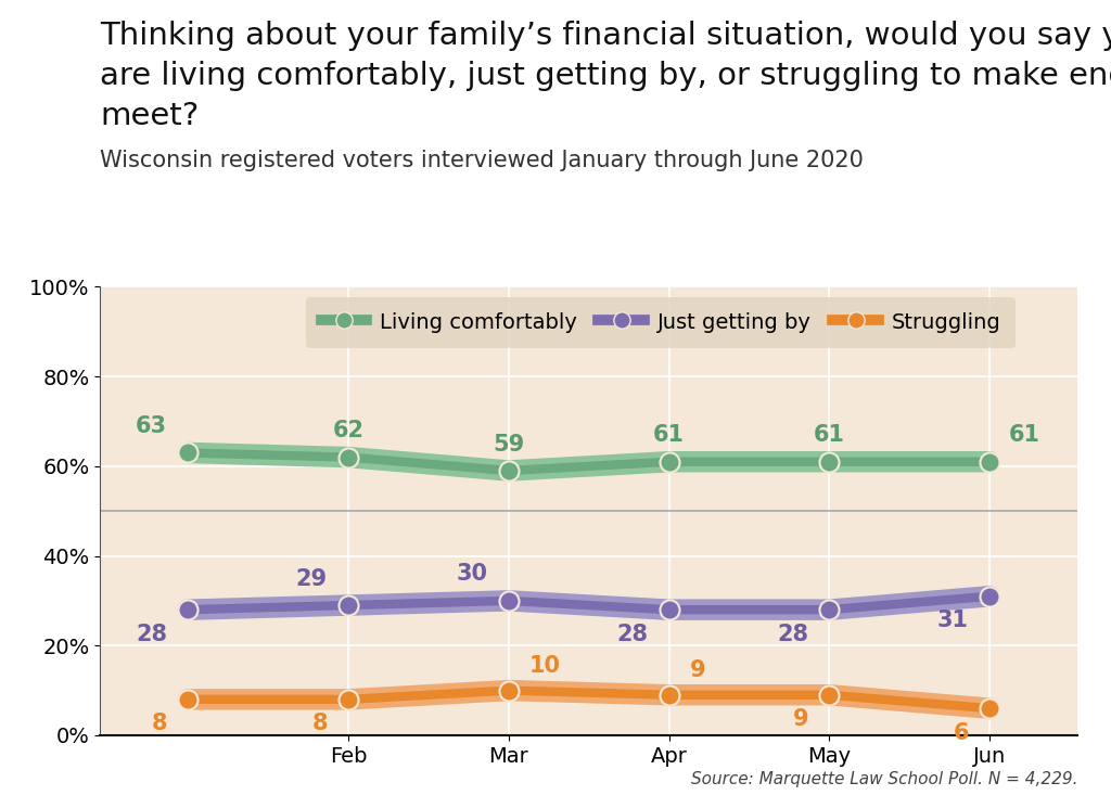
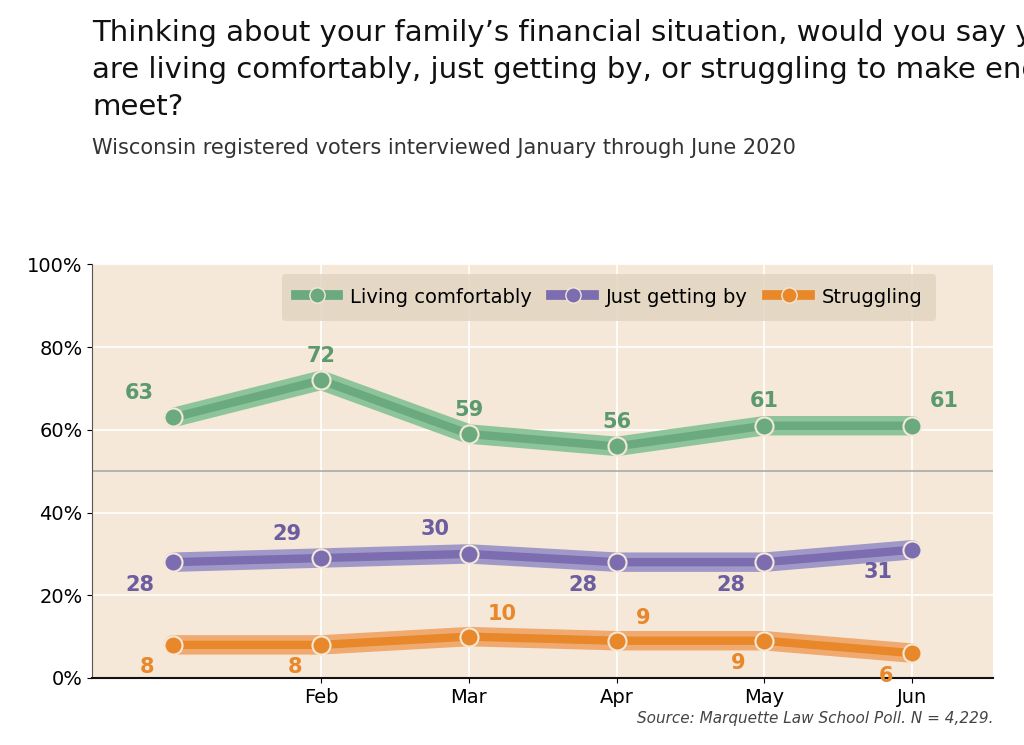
Living comfortably/Feb: 62 -> 72
Living comfortably/Apr: 61 -> 56
